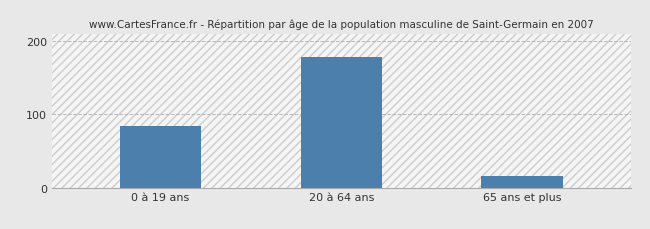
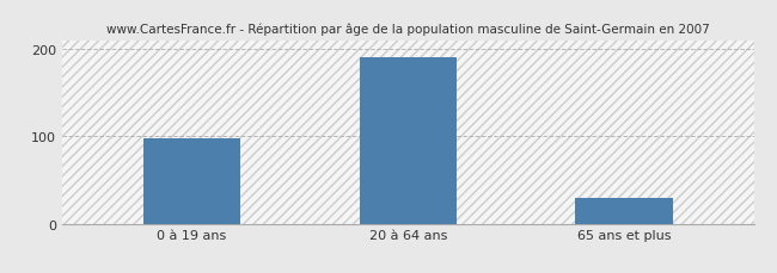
0 à 19 ans: 84 -> 98
20 à 64 ans: 178 -> 190
65 ans et plus: 16 -> 30
